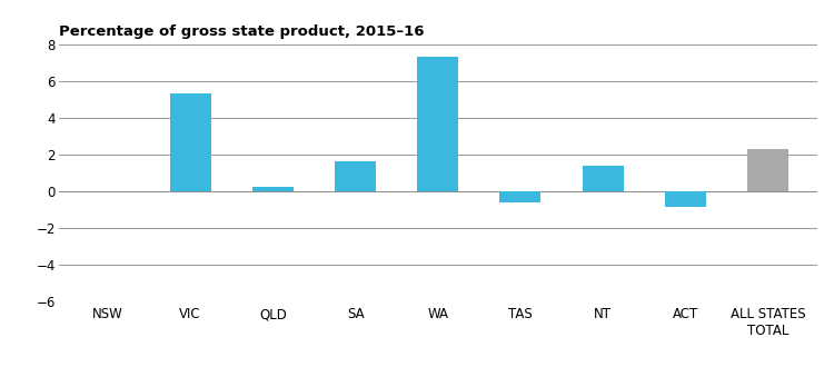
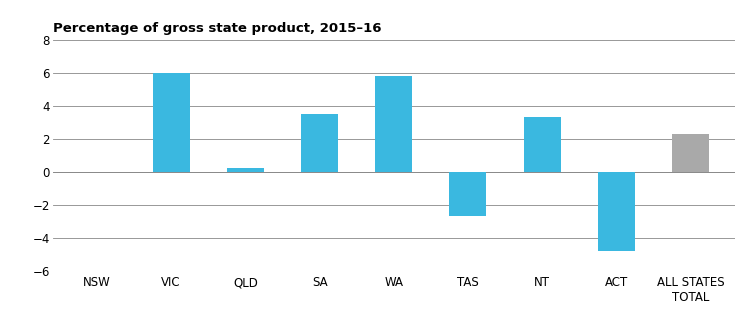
VIC: 5.3 -> 6.0
SA: 1.6 -> 3.5
WA: 7.3 -> 5.8
TAS: -0.6 -> -2.7
NT: 1.4 -> 3.3
ACT: -0.9 -> -4.8
